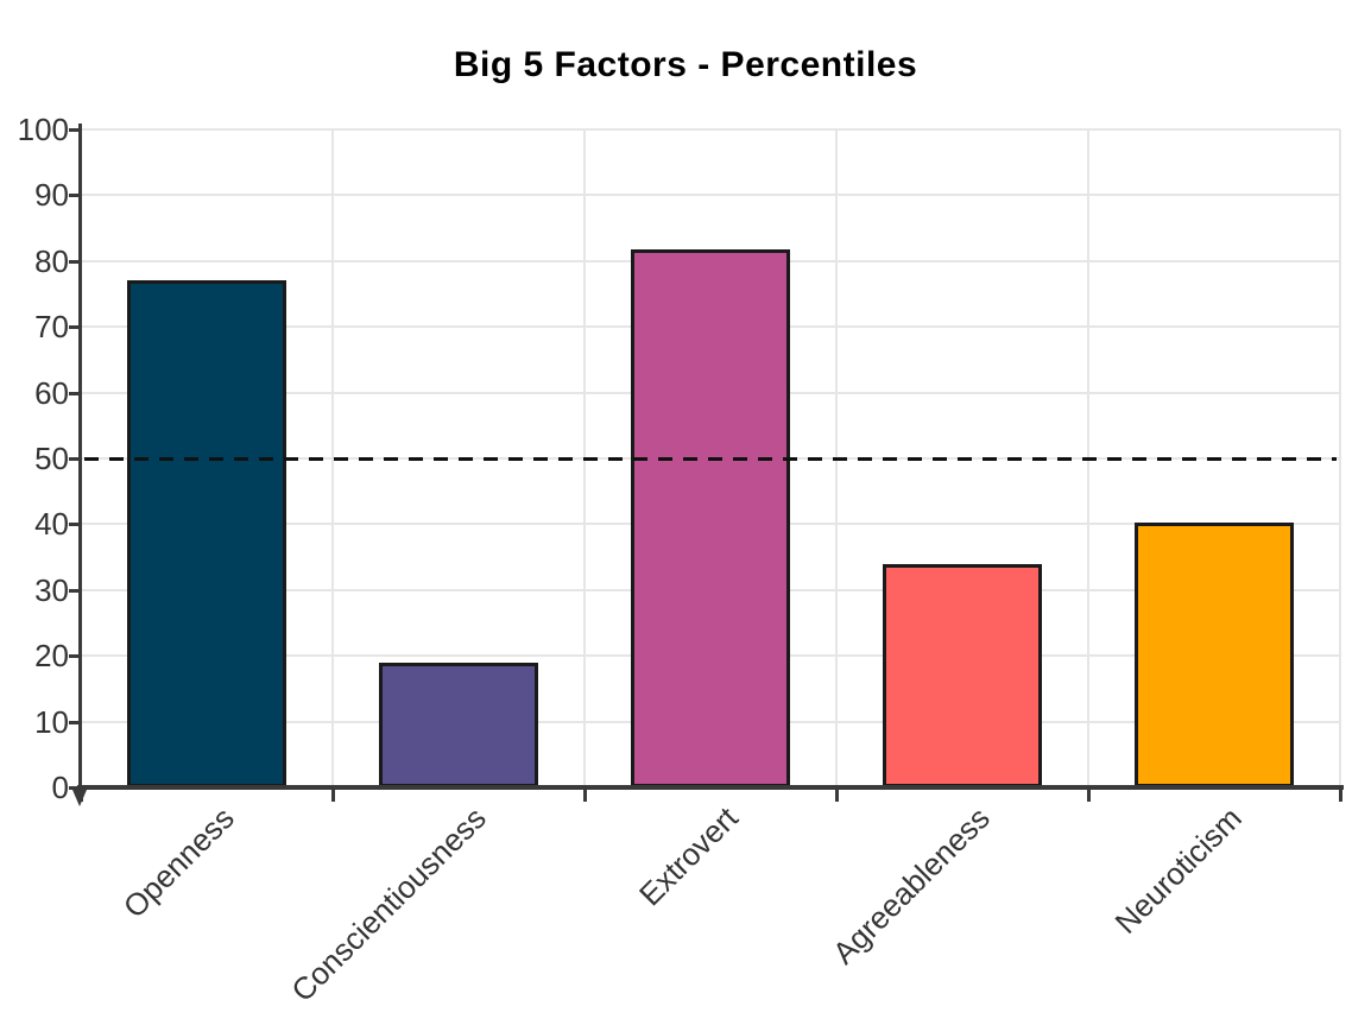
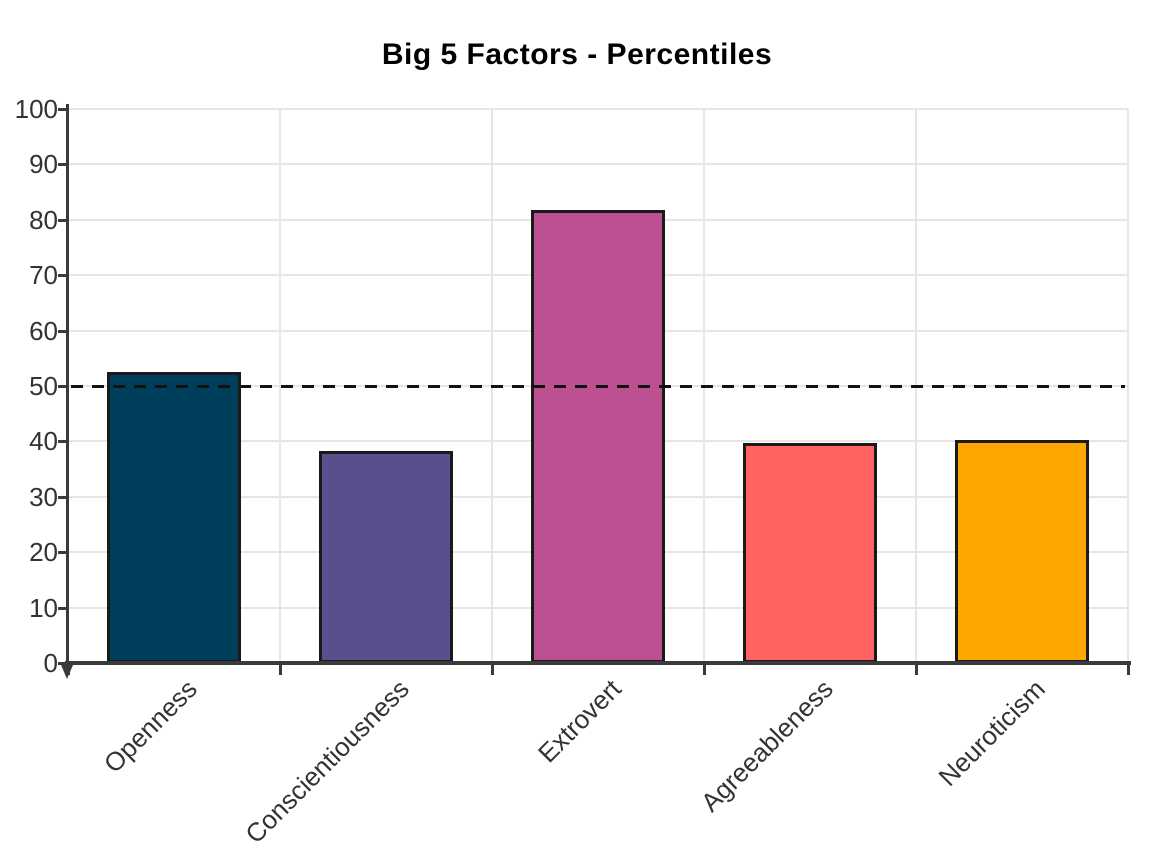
Openness: 77 -> 52
Conscientiousness: 19 -> 38
Agreeableness: 34 -> 40
